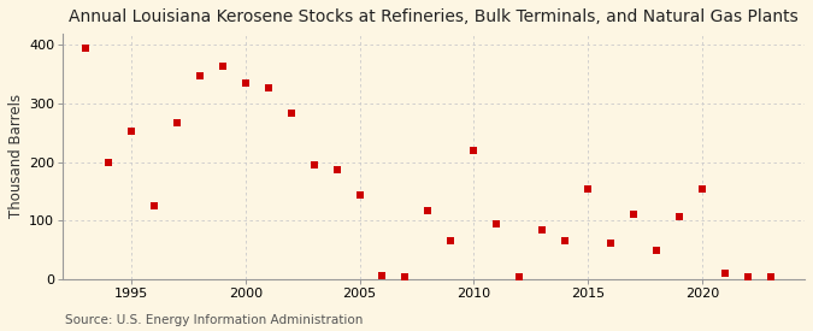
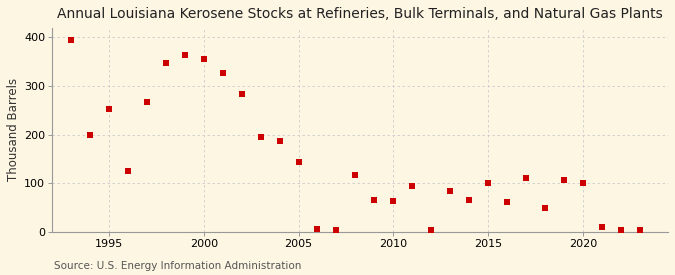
2000: 335 -> 356
2010: 220 -> 63
2015: 155 -> 101
2020: 155 -> 101
